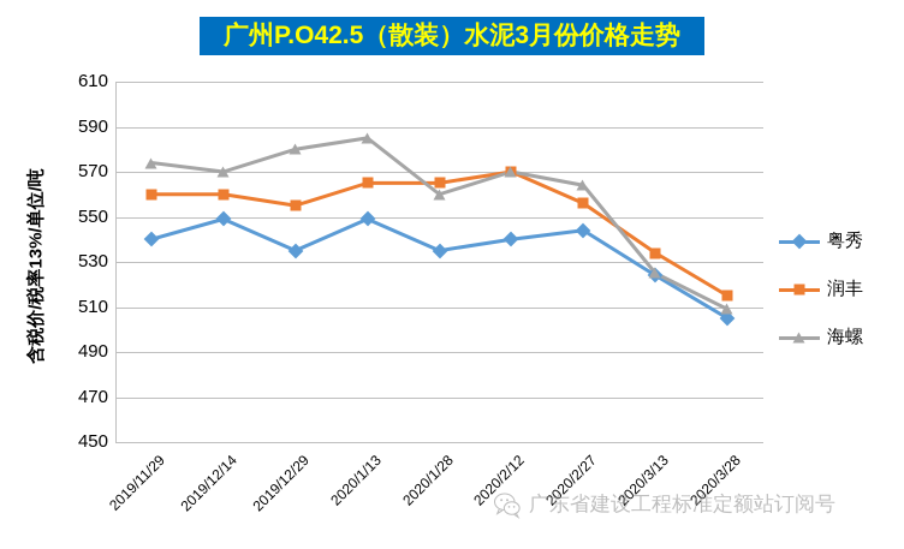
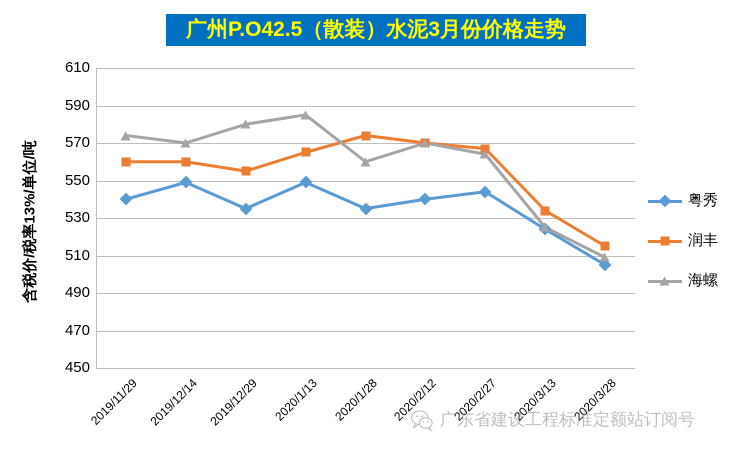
润丰/2020/1/28: 565 -> 574
润丰/2020/2/27: 556 -> 567
